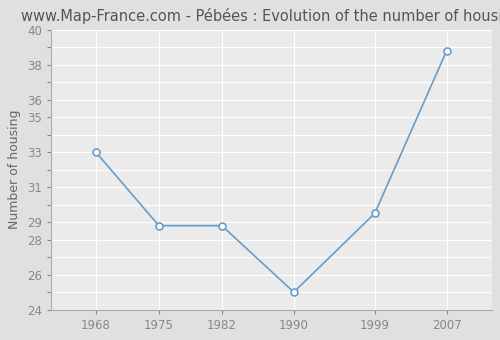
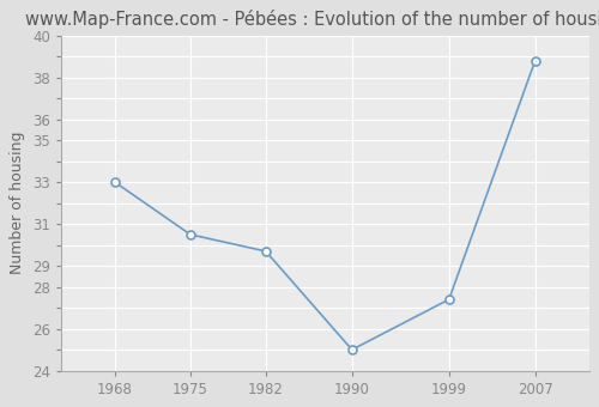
1975: 28.8 -> 30.5
1982: 28.8 -> 29.7
1999: 29.5 -> 27.4
